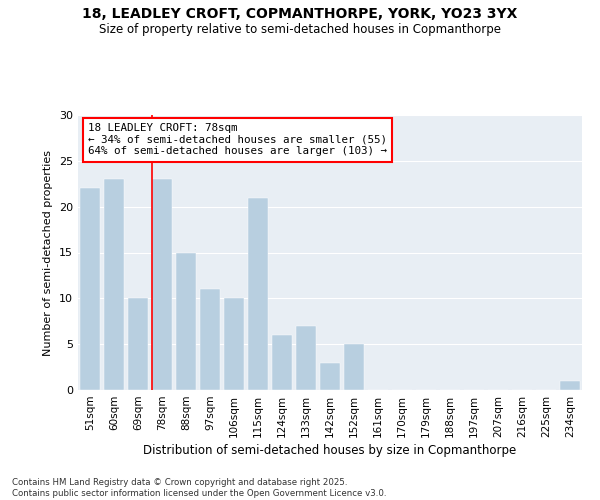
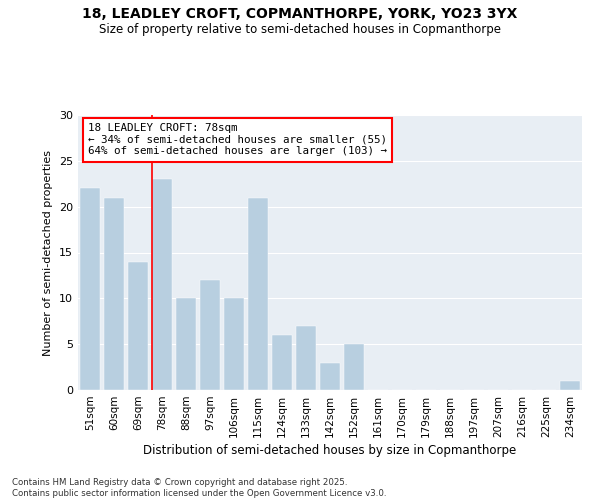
60sqm: 23 -> 21
69sqm: 10 -> 14
88sqm: 15 -> 10
97sqm: 11 -> 12
